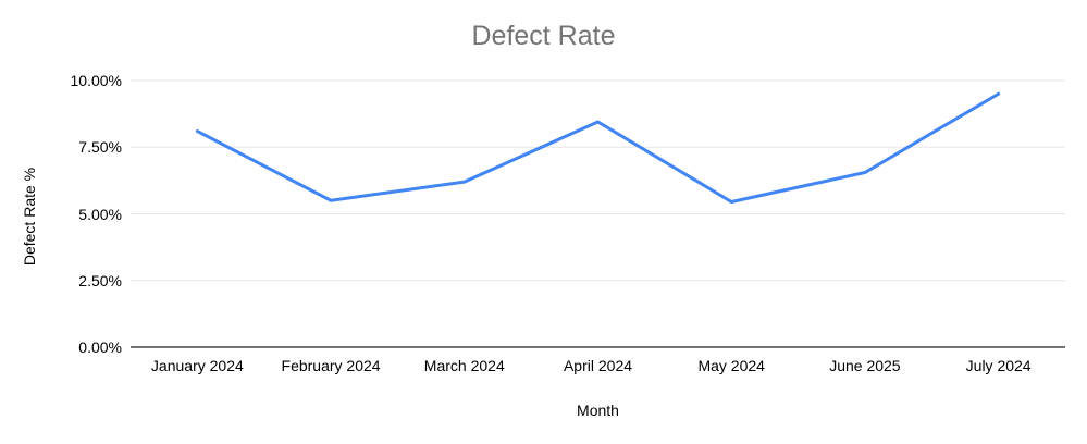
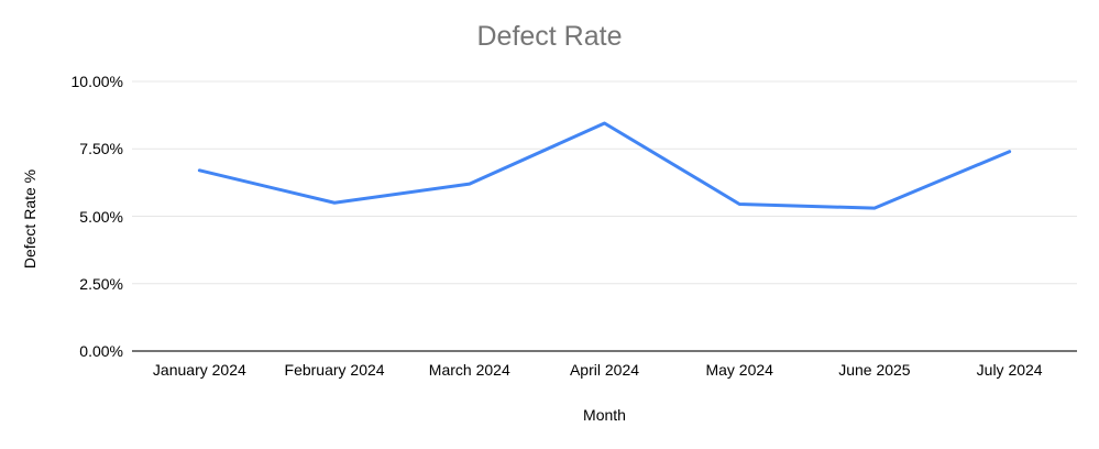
January 2024: 8.1% -> 6.7%
June 2025: 6.5% -> 5.3%
July 2024: 9.5% -> 7.4%
